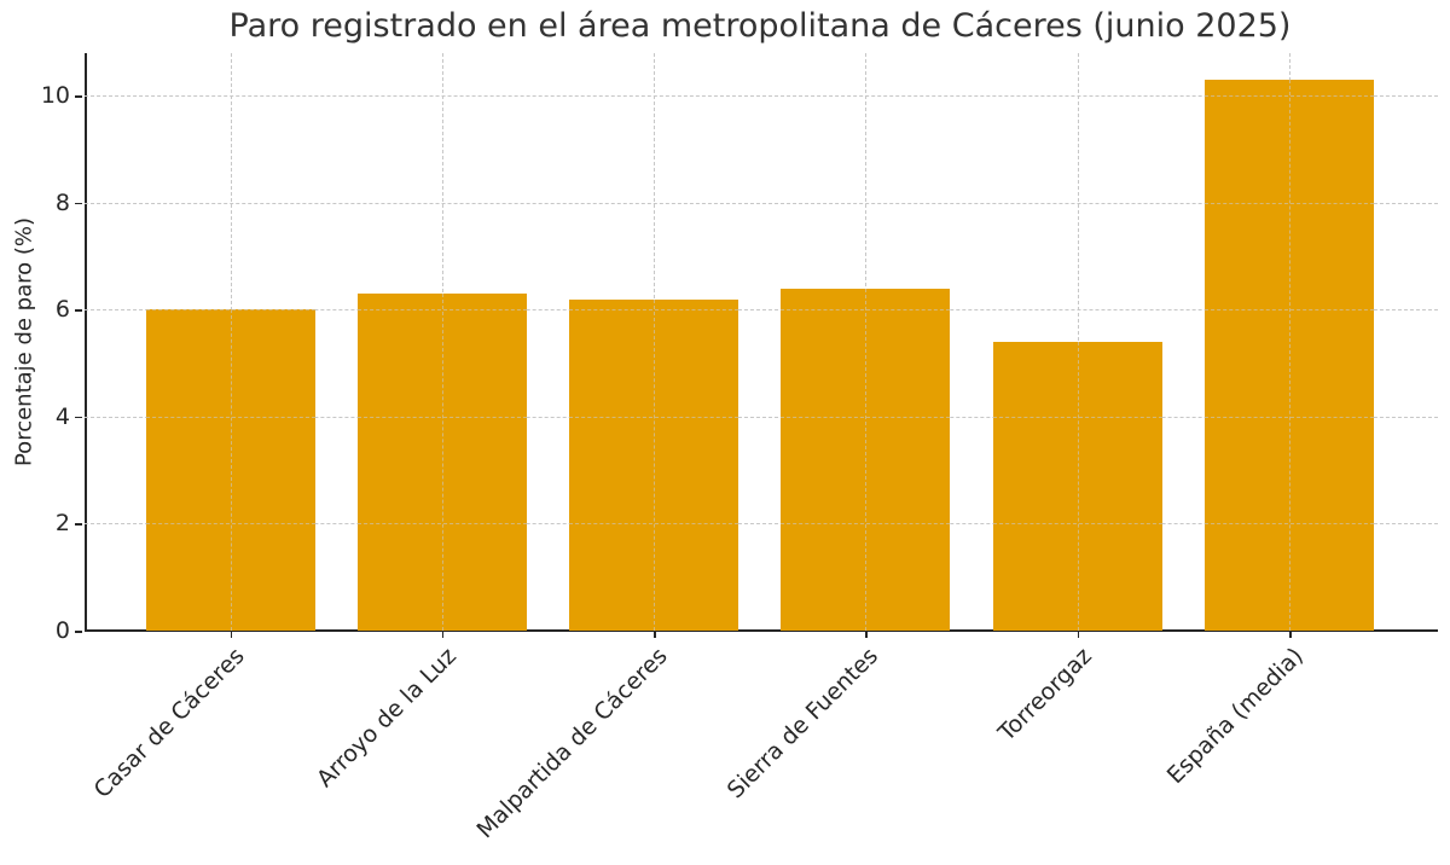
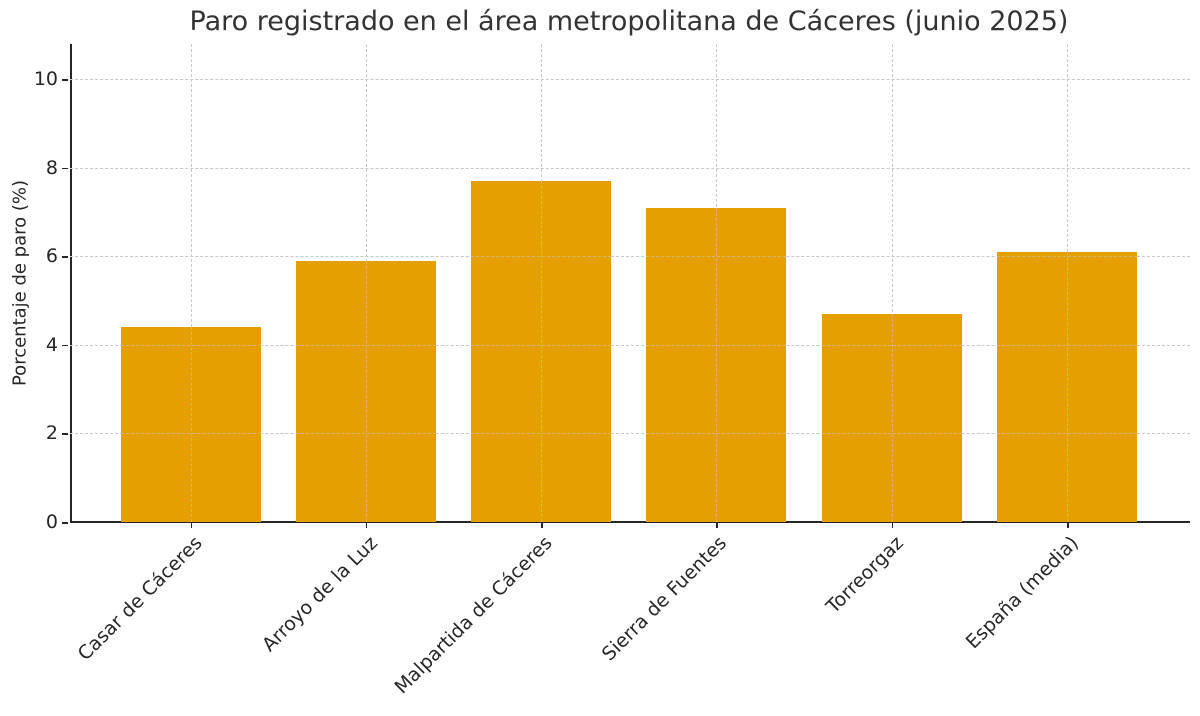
Casar de Cáceres: 6.0 -> 4.4
Arroyo de la Luz: 6.3 -> 5.9
Malpartida de Cáceres: 6.2 -> 7.7
Sierra de Fuentes: 6.4 -> 7.1
Torreorgaz: 5.4 -> 4.7
España (media): 10.3 -> 6.1
